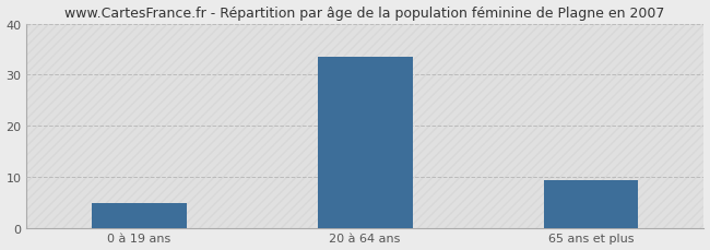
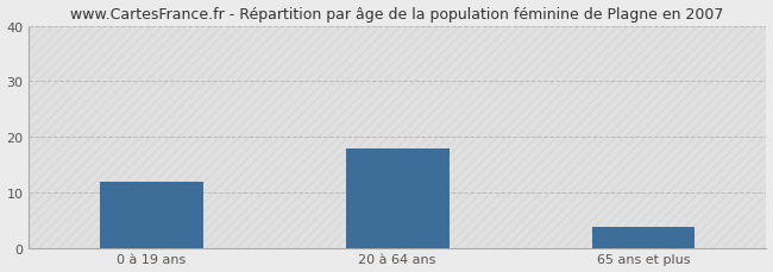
0 à 19 ans: 5.0 -> 12.0
20 à 64 ans: 33.5 -> 18.0
65 ans et plus: 9.5 -> 4.0
